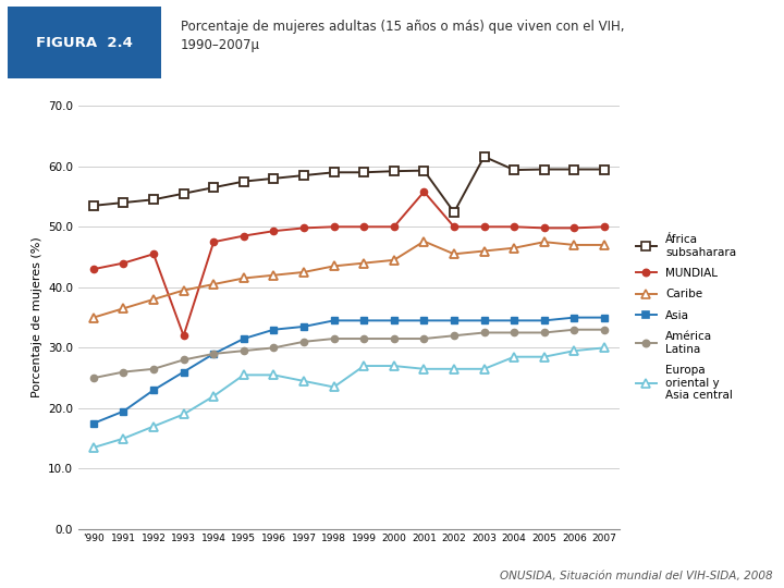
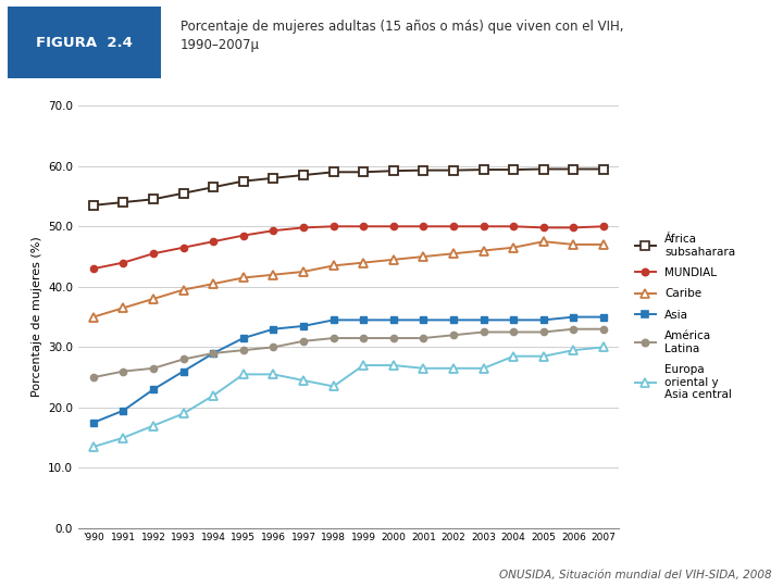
MUNDIAL/1993: 32.0 -> 46.5
MUNDIAL/2001: 55.8 -> 50.0
Caribe/2001: 47.6 -> 45.0
África subsaharara/2002: 52.4 -> 59.3
África subsaharara/2003: 61.6 -> 59.4
